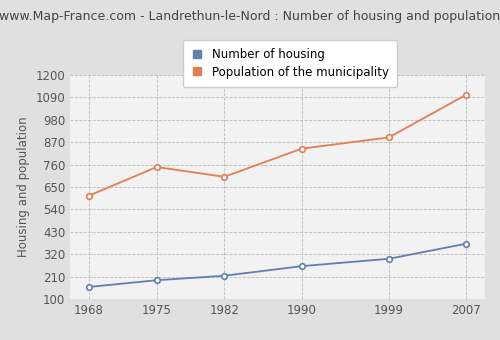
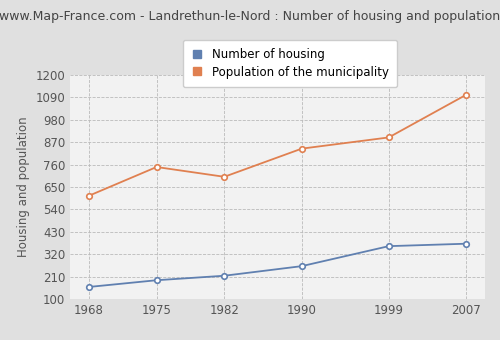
Number of housing/1999: 298 -> 360
